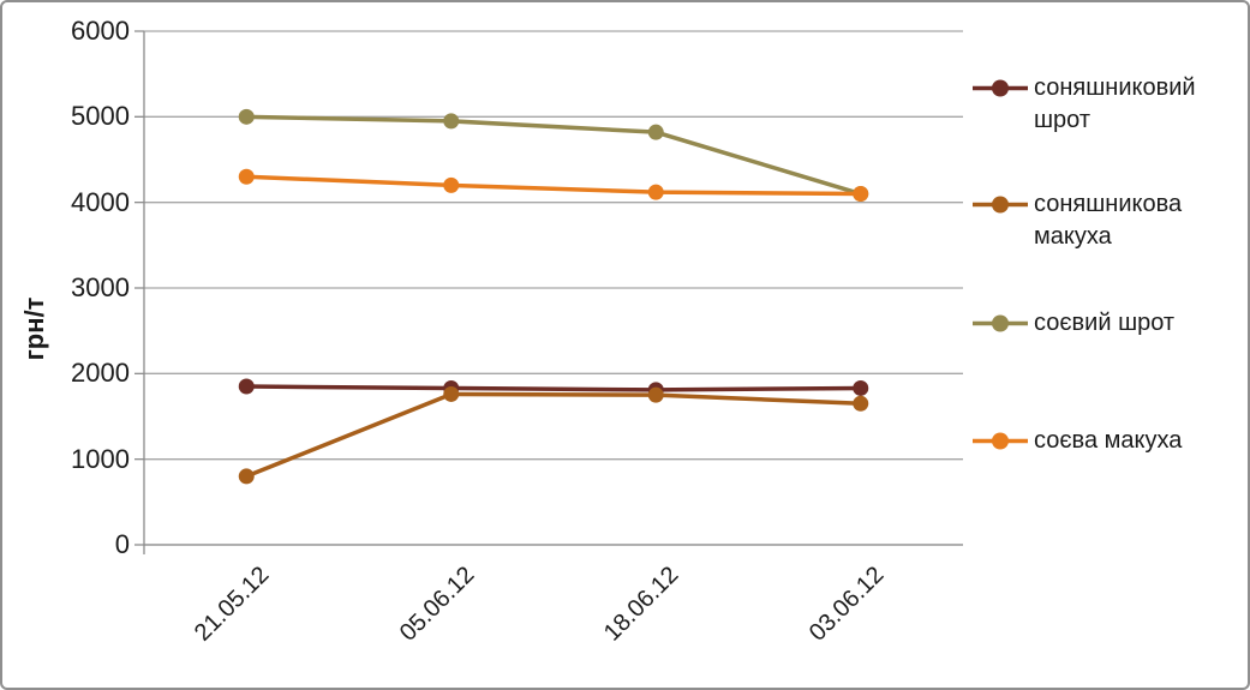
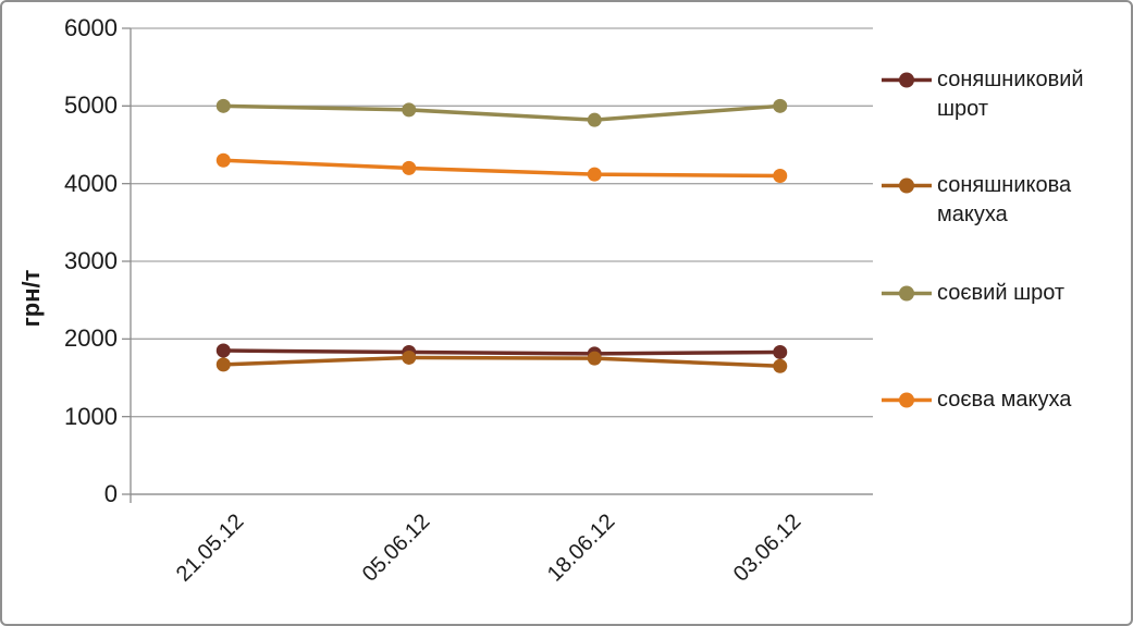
соняшникова макуха/21.05.12: 800 -> 1700
соєвий шрот/03.06.12: 4100 -> 5000
